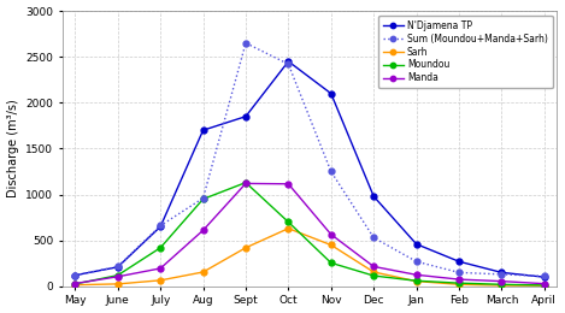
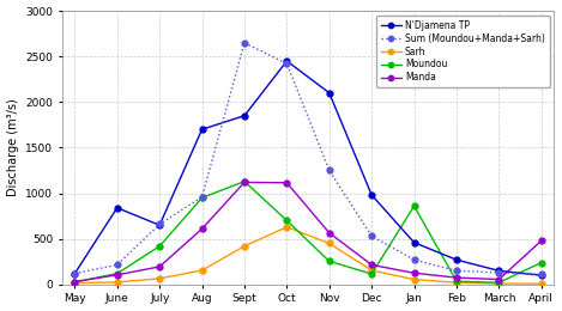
N'Djamena TP/June: 210 -> 840
Moundou/Jan: 60 -> 860
Moundou/April: 10 -> 240
Manda/April: 30 -> 480
